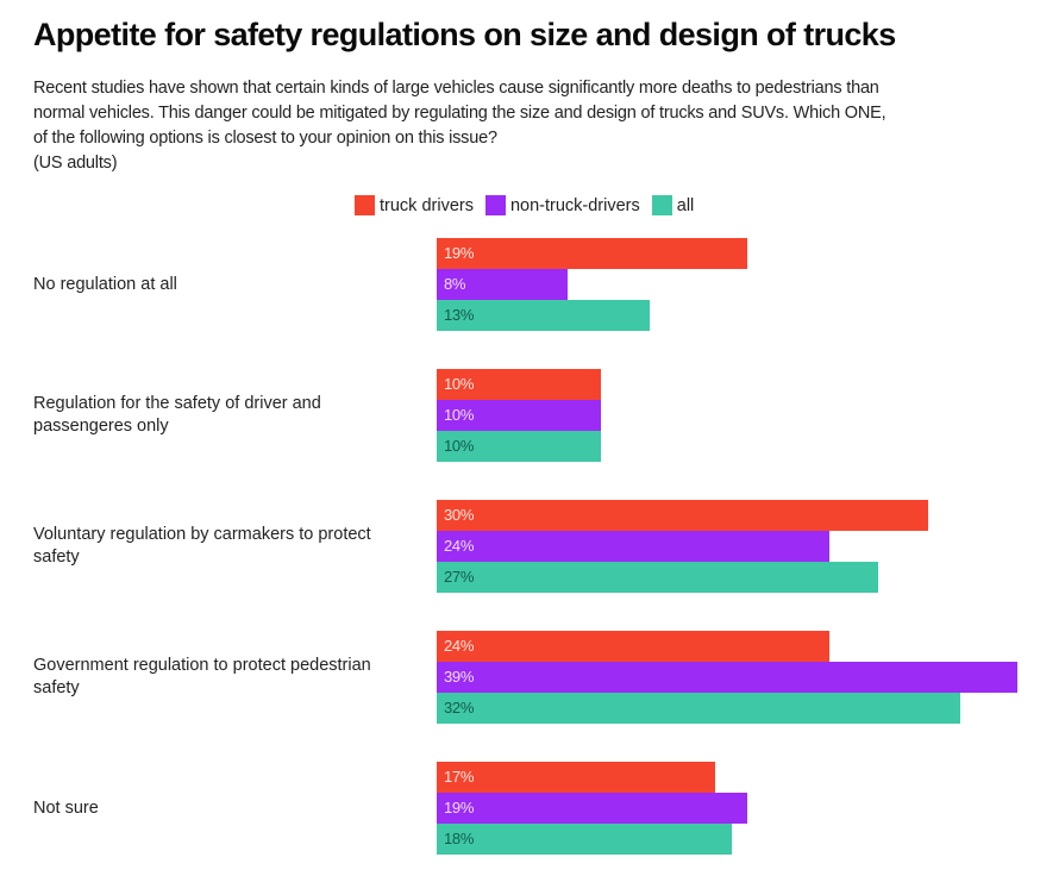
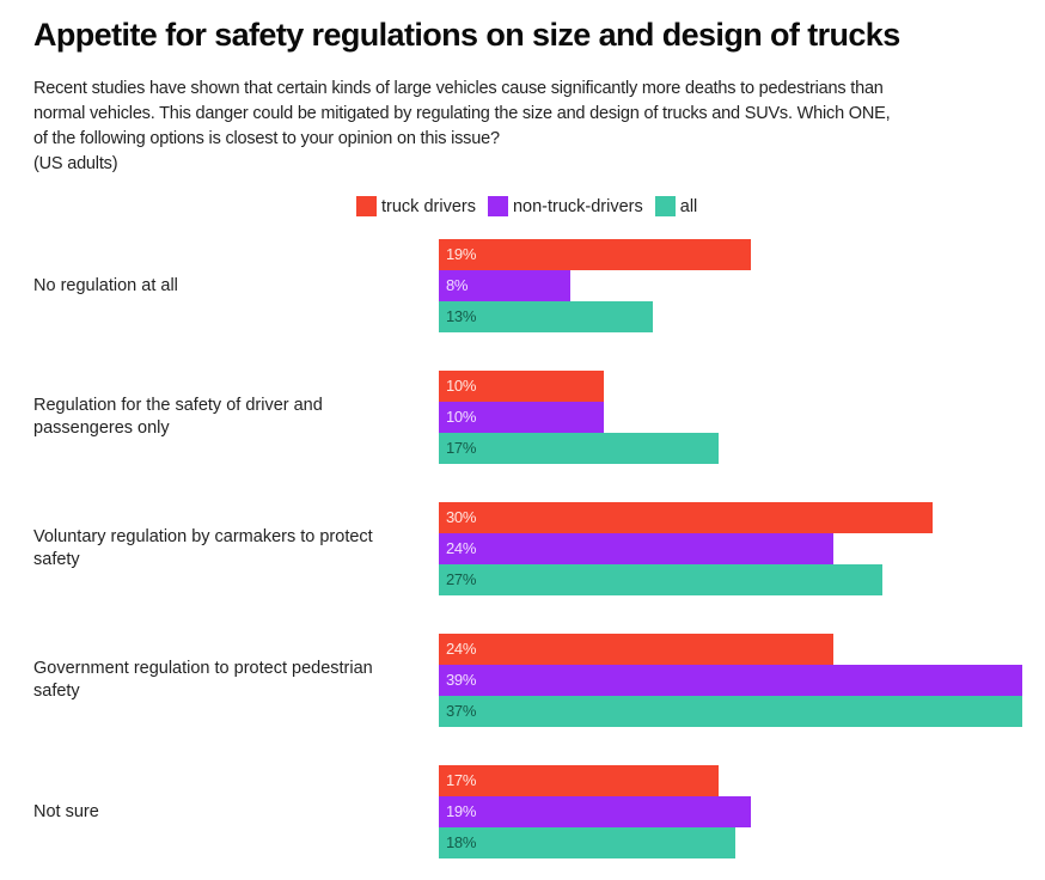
all/Regulation for the safety of driver and passengeres only: 10% -> 17%
all/Government regulation to protect pedestrian safety: 32% -> 37%
